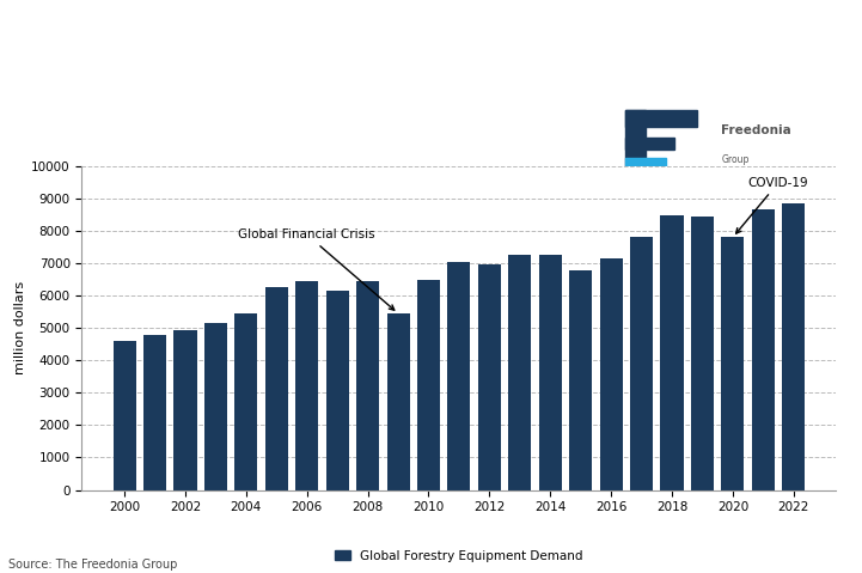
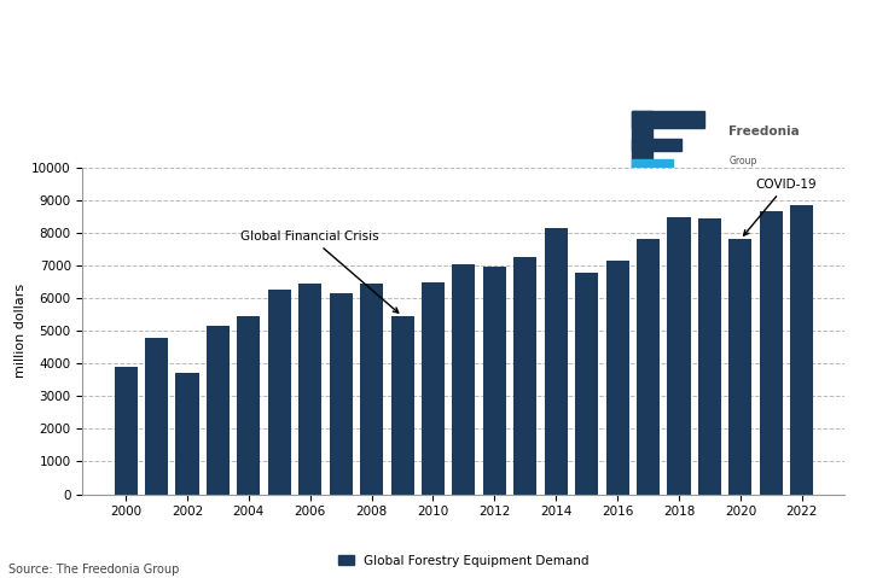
2000: 4600 -> 3900
2002: 4950 -> 3700
2014: 7250 -> 8150
